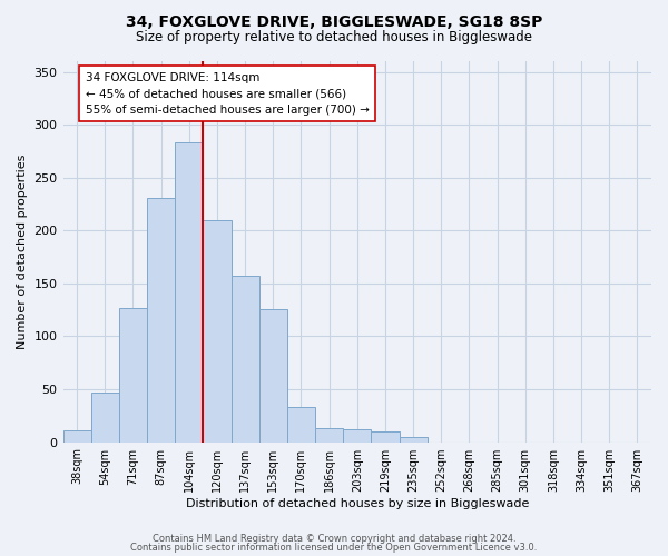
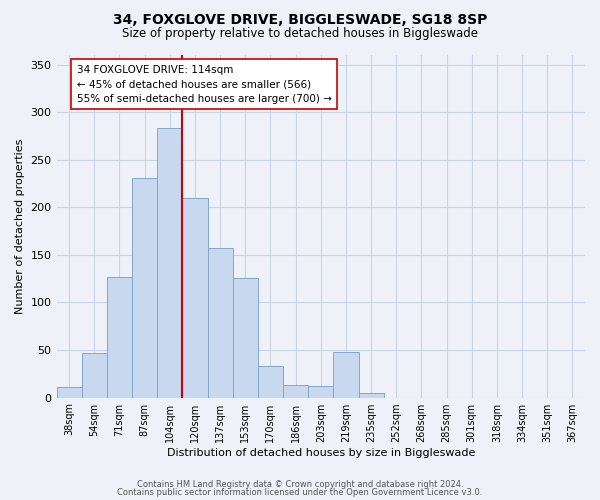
219sqm: 10 -> 48
